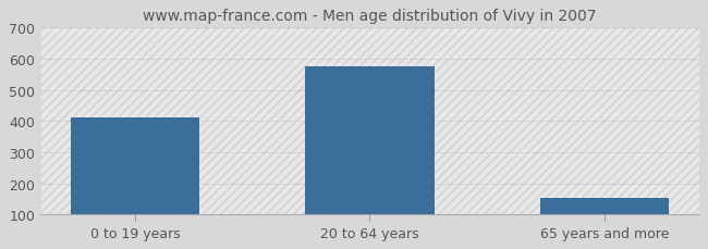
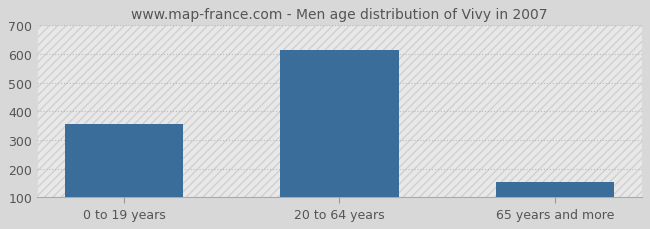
0 to 19 years: 410 -> 355
20 to 64 years: 575 -> 615
